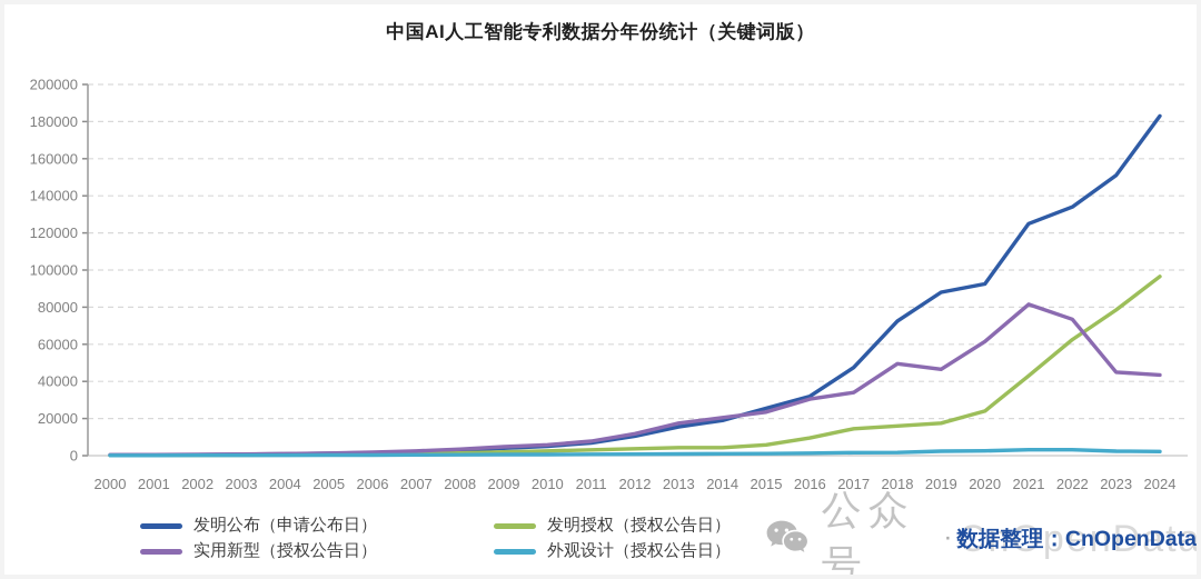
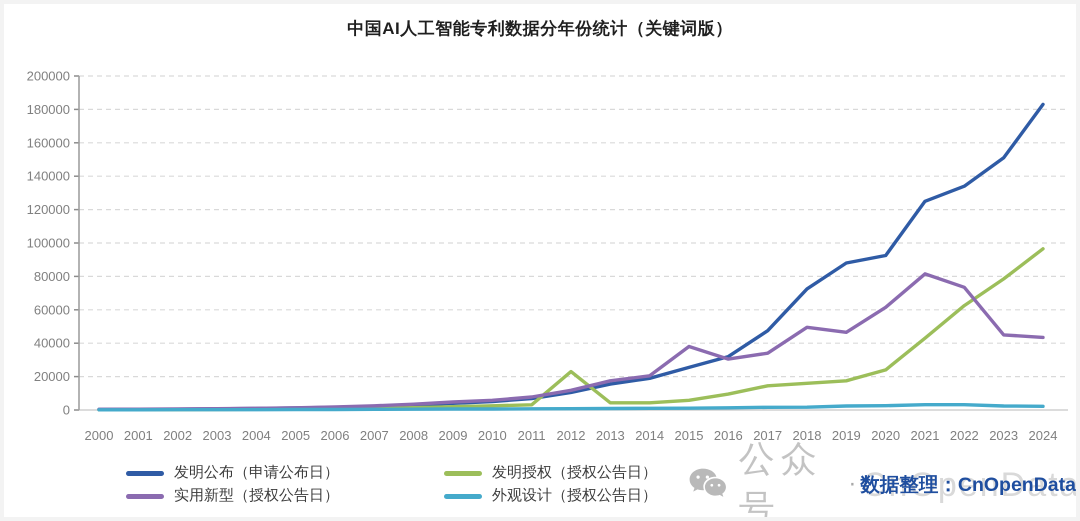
发明授权（授权公告日）/2012: 4000 -> 23000
实用新型（授权公告日）/2015: 24000 -> 38000
